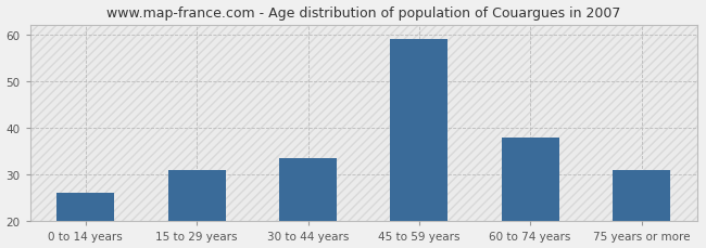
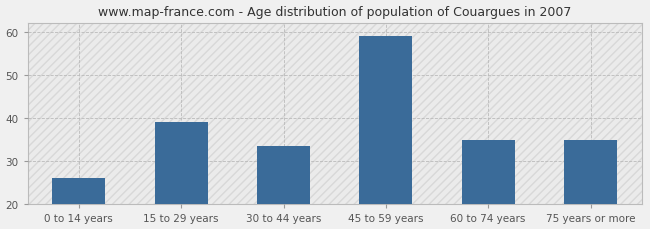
15 to 29 years: 31.0 -> 39.0
60 to 74 years: 38.0 -> 35.0
75 years or more: 31.0 -> 35.0
